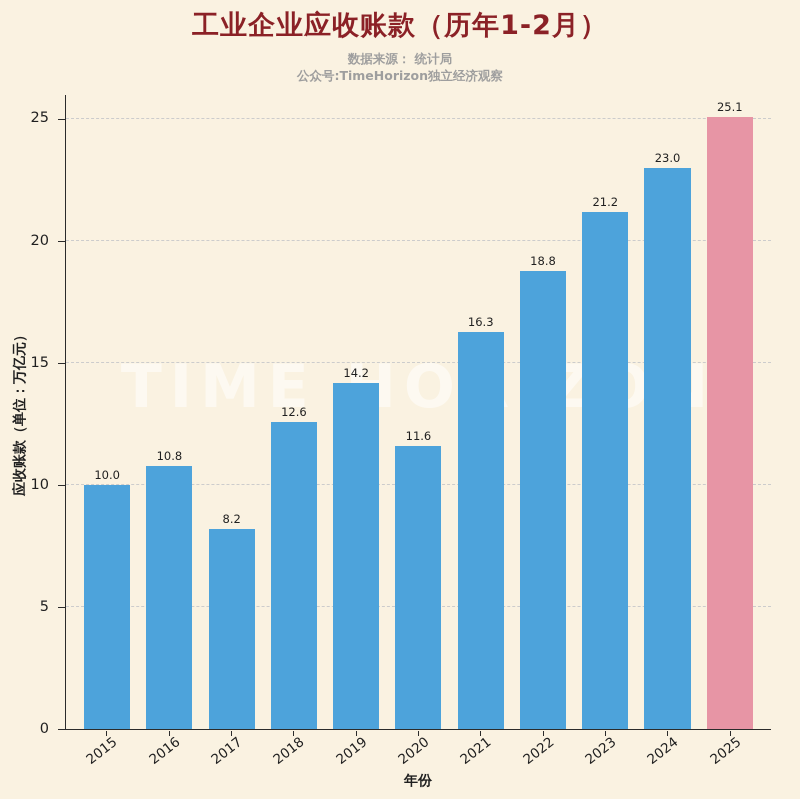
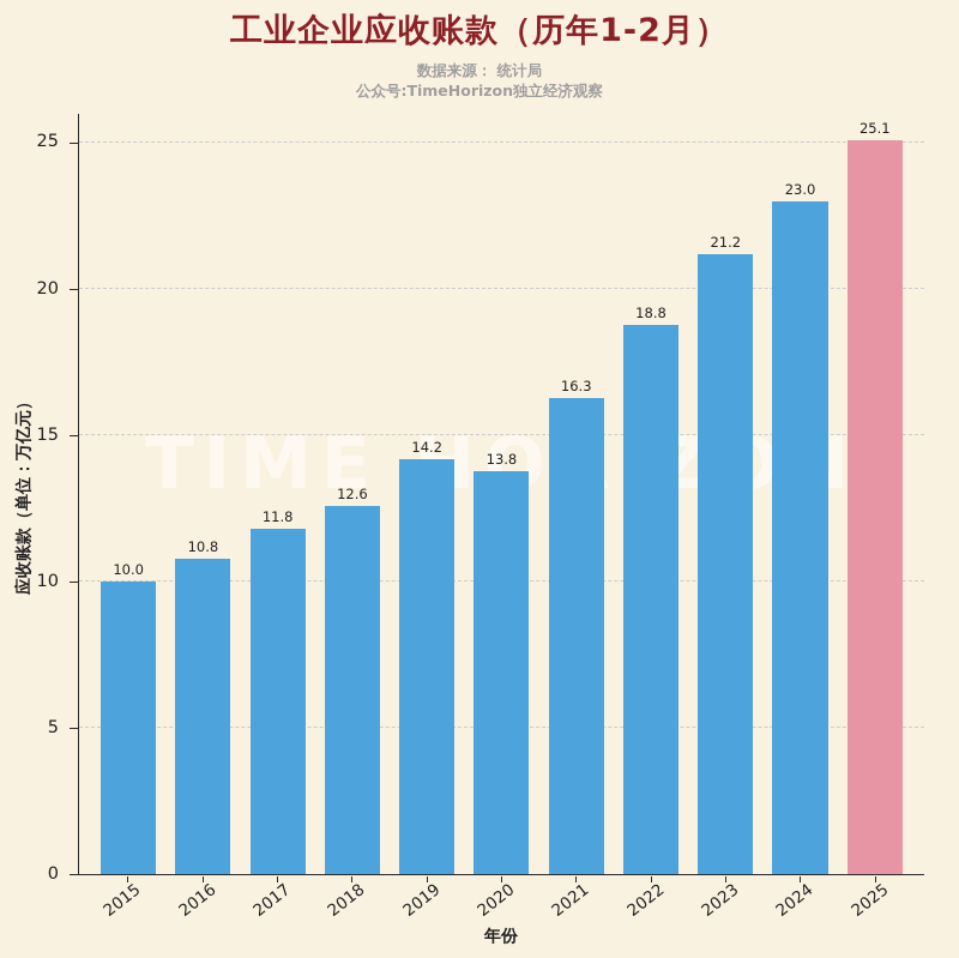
2017: 8.2 -> 11.8
2020: 11.6 -> 13.8
